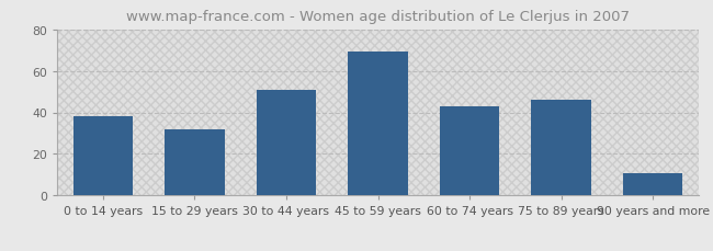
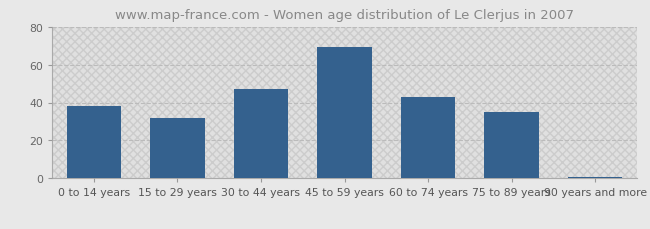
30 to 44 years: 51 -> 47
75 to 89 years: 46 -> 35
90 years and more: 11 -> 1
